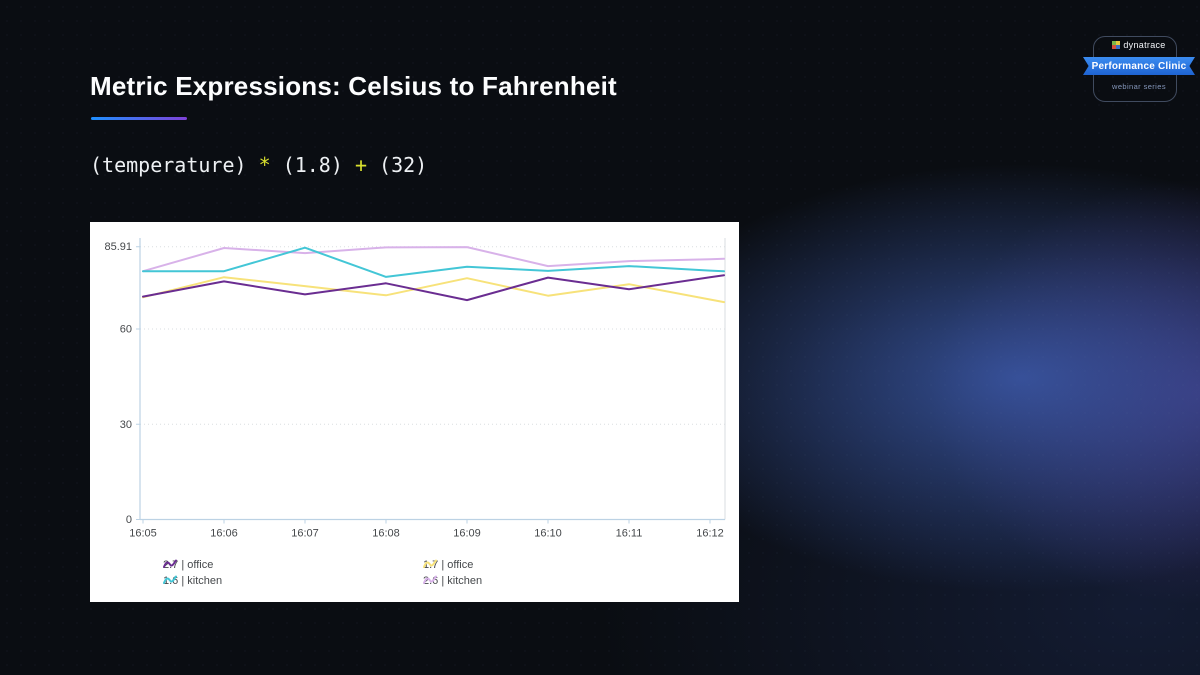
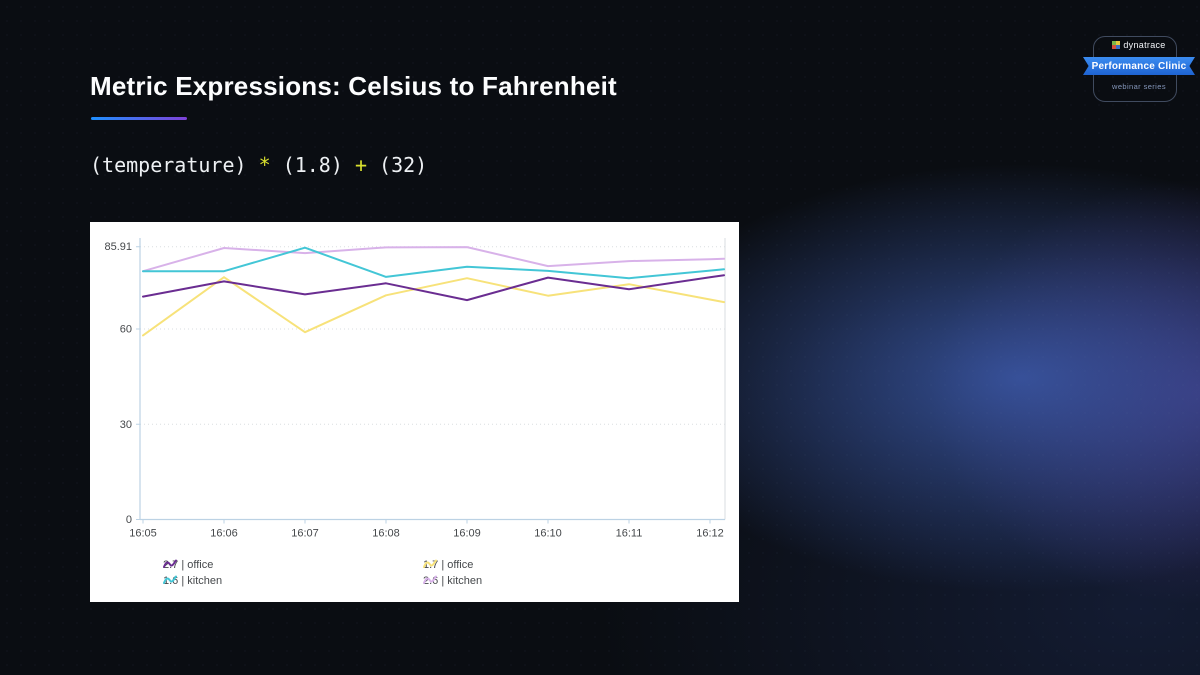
1.7 | office/16:05: 70 -> 58
1.7 | office/16:07: 74 -> 59
1.6 | kitchen/16:11: 80 -> 76
